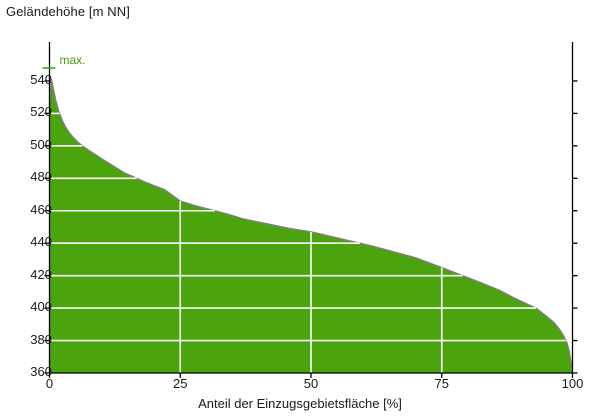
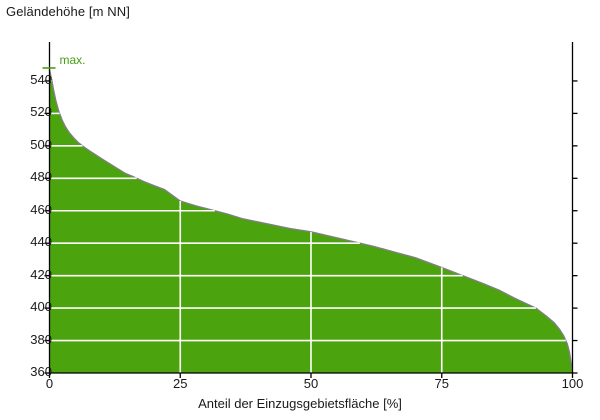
0: 526 -> 547
